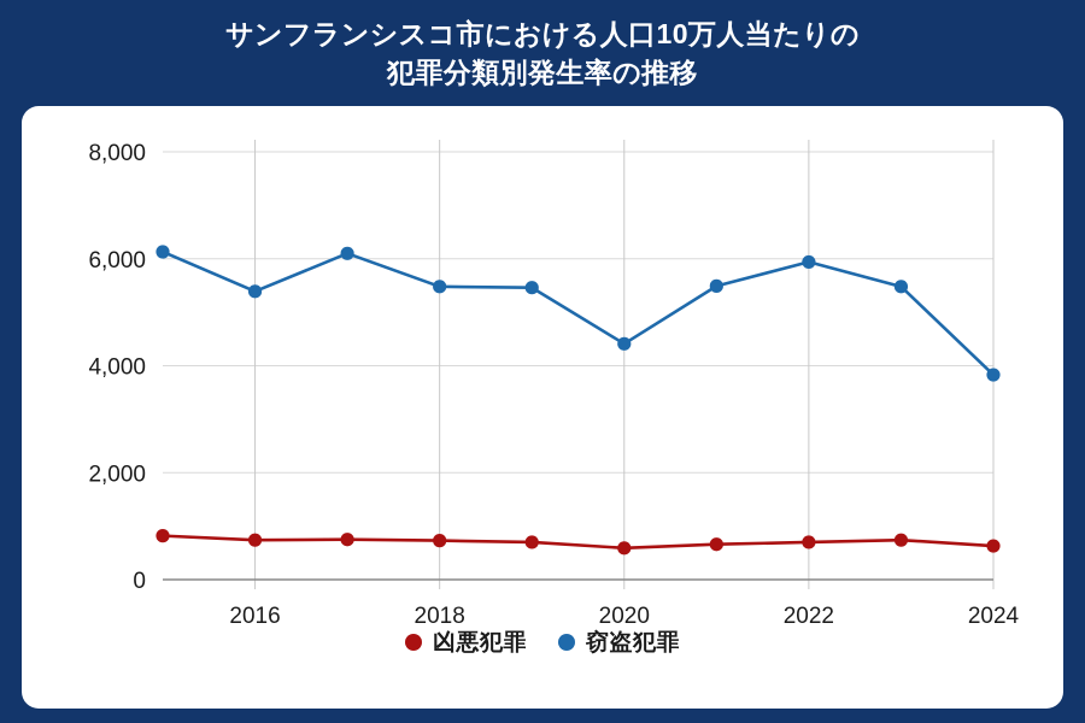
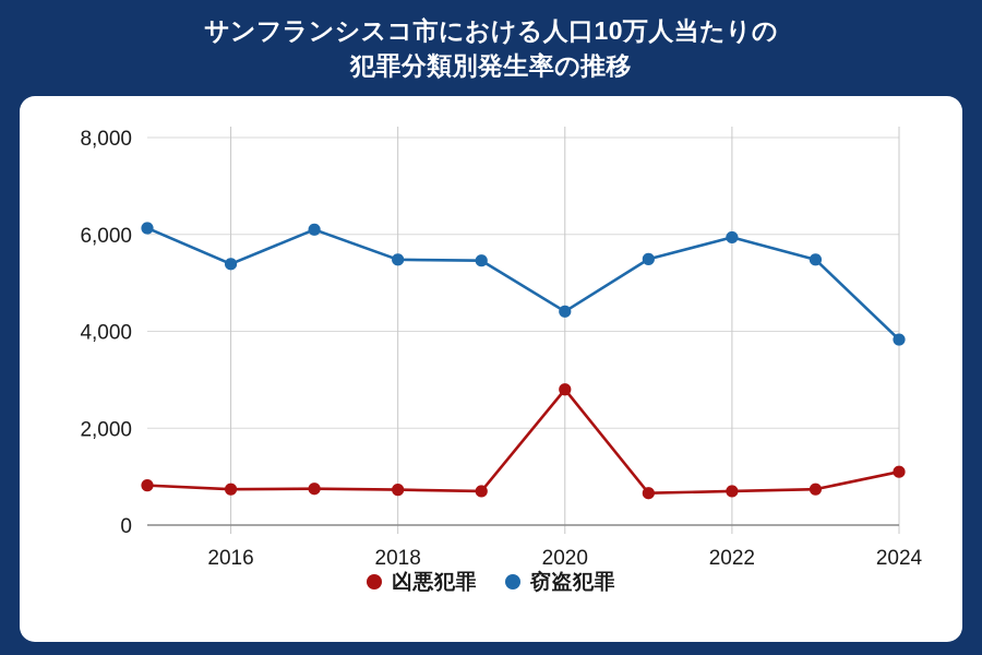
凶悪犯罪/2020: 600 -> 2800
凶悪犯罪/2024: 600 -> 1100
